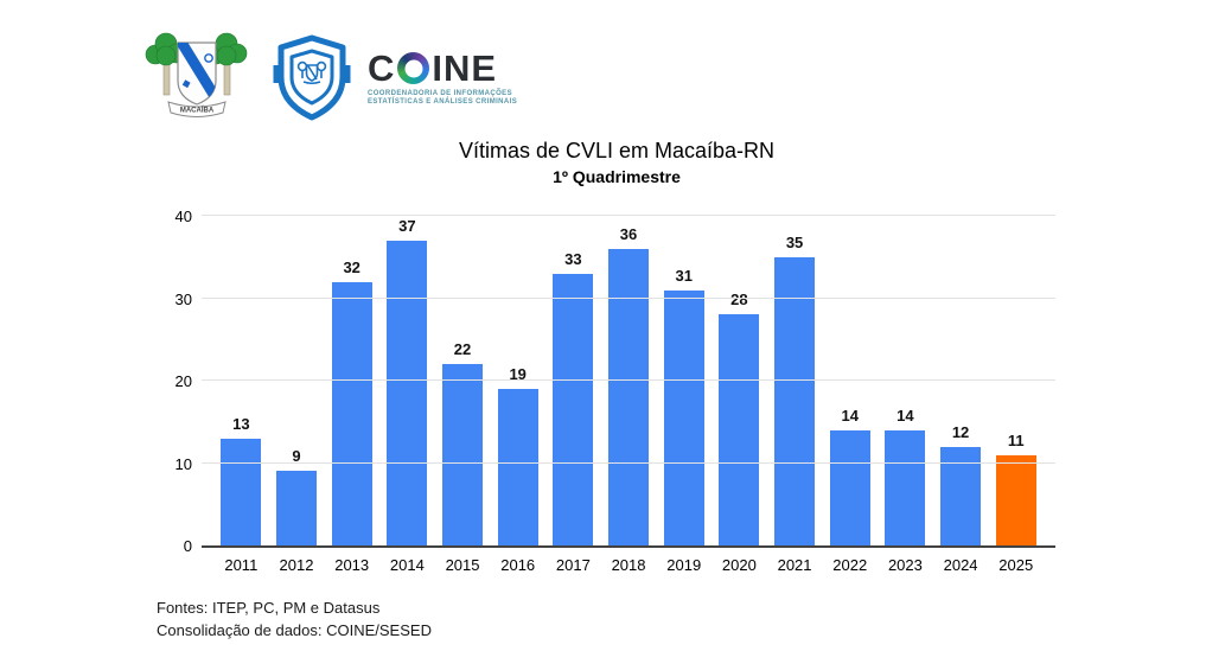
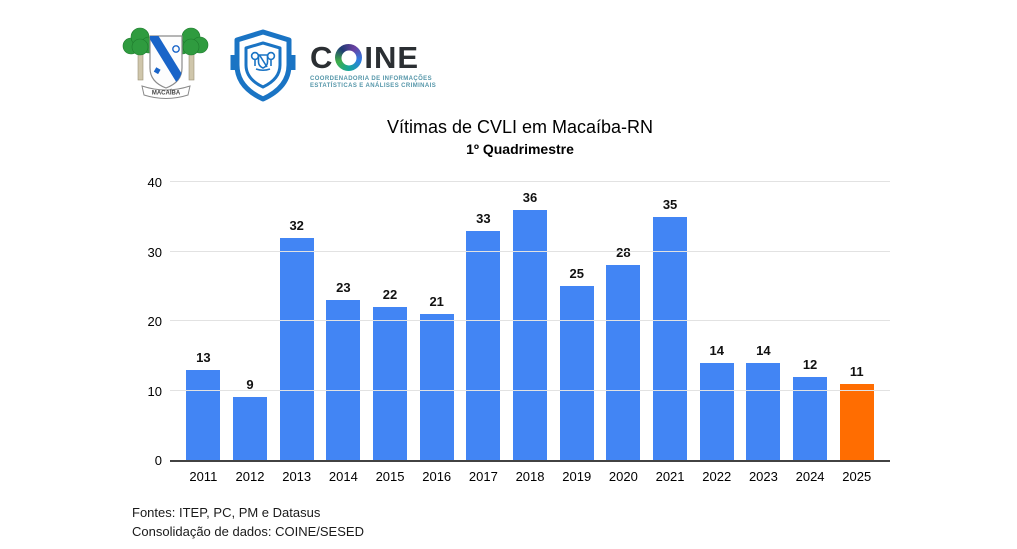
2014: 37 -> 23
2016: 19 -> 21
2019: 31 -> 25
